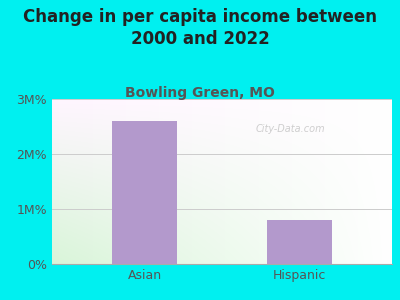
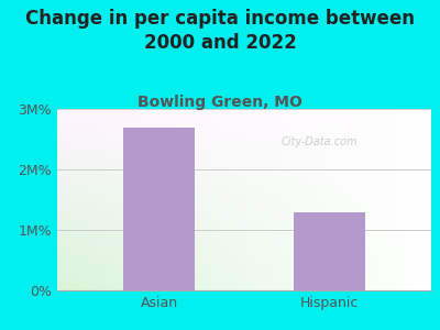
Asian: 2.6M% -> 2.7M%
Hispanic: 0.8M% -> 1.3M%
